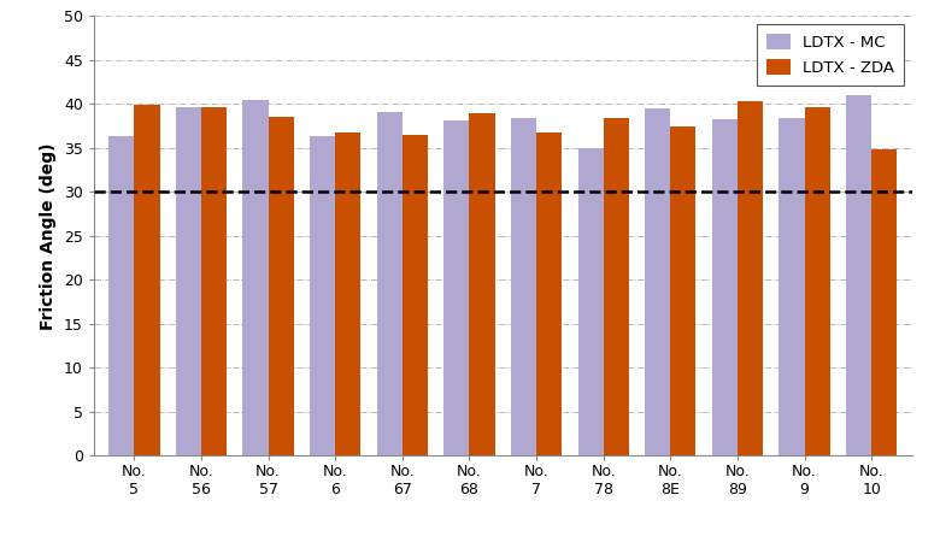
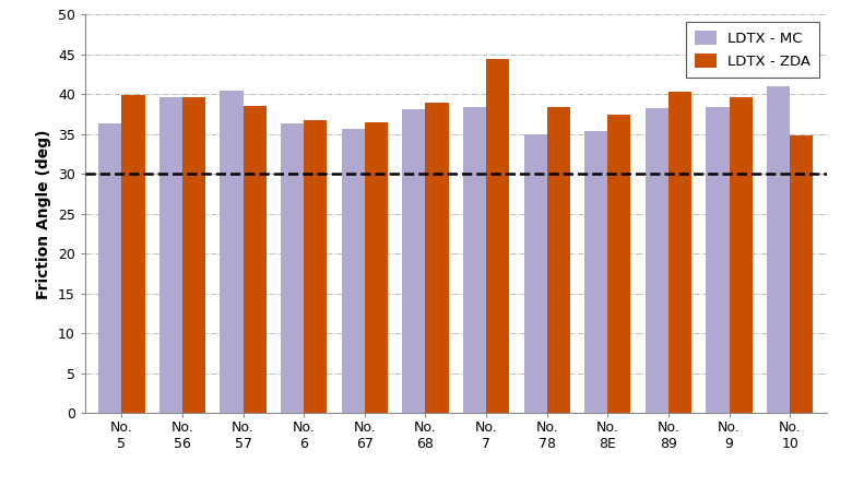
LDTX - MC/No. 67: 39.1 -> 35.6
LDTX - ZDA/No. 7: 36.8 -> 44.4
LDTX - MC/No. 8E: 39.5 -> 35.4
